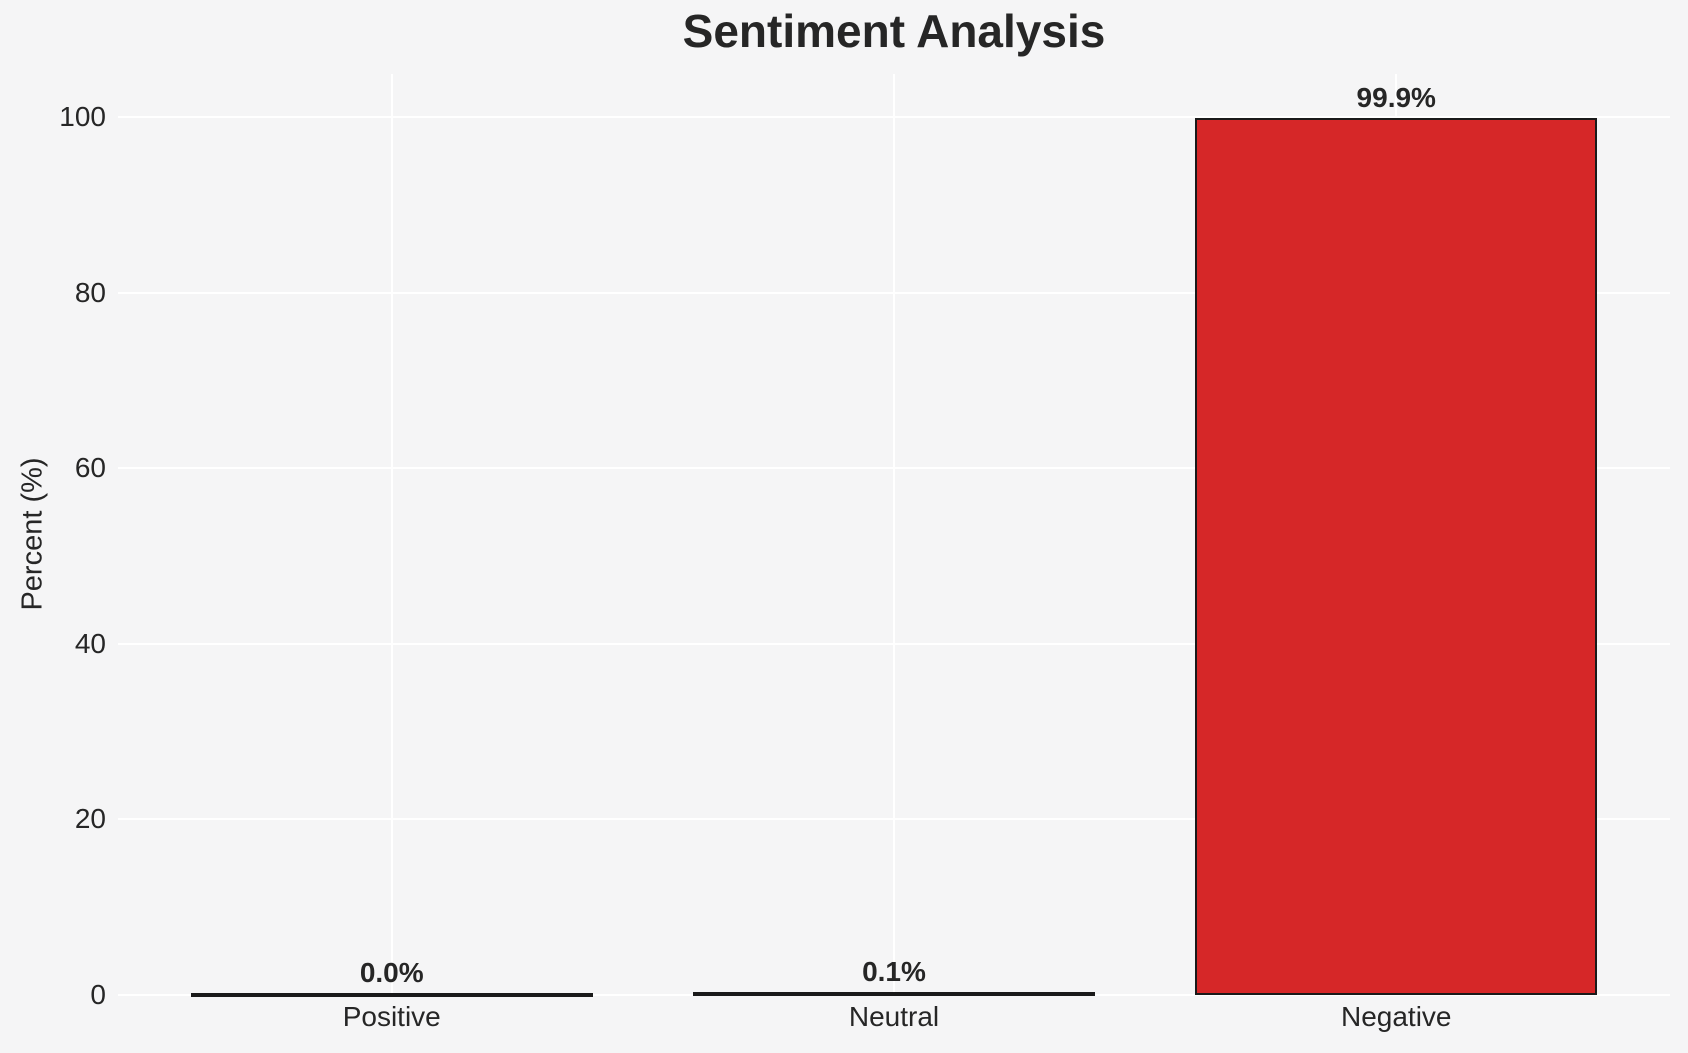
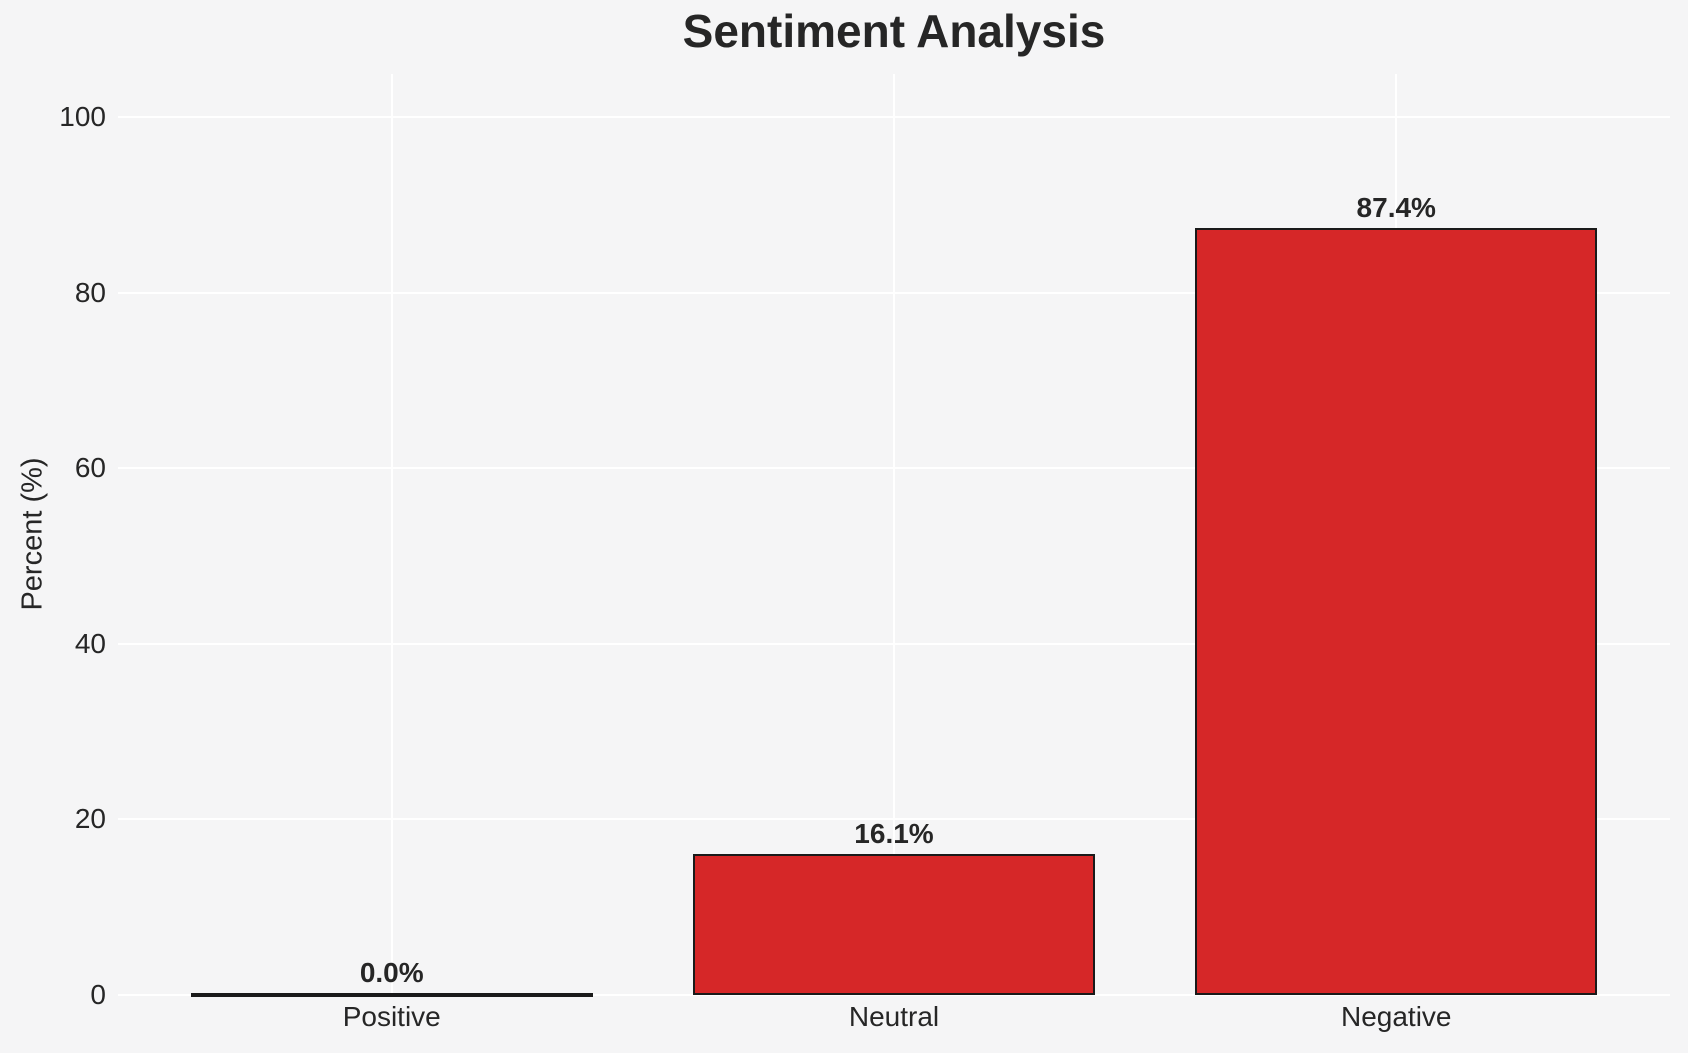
Neutral: 0.1% -> 16.1%
Negative: 99.9% -> 87.4%
